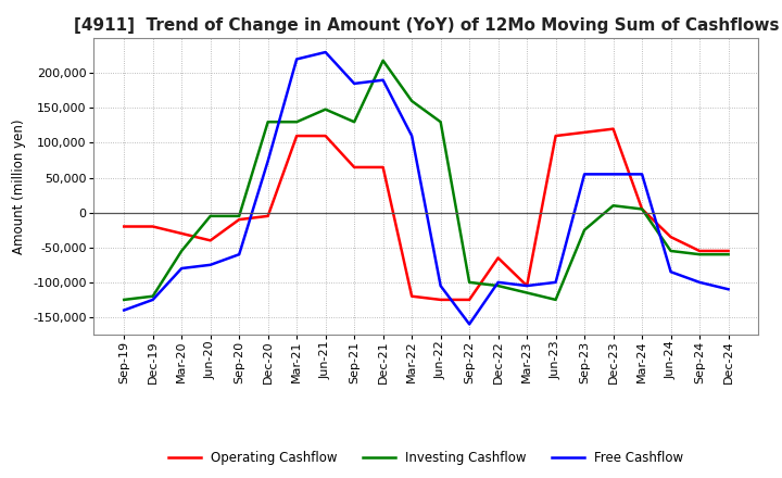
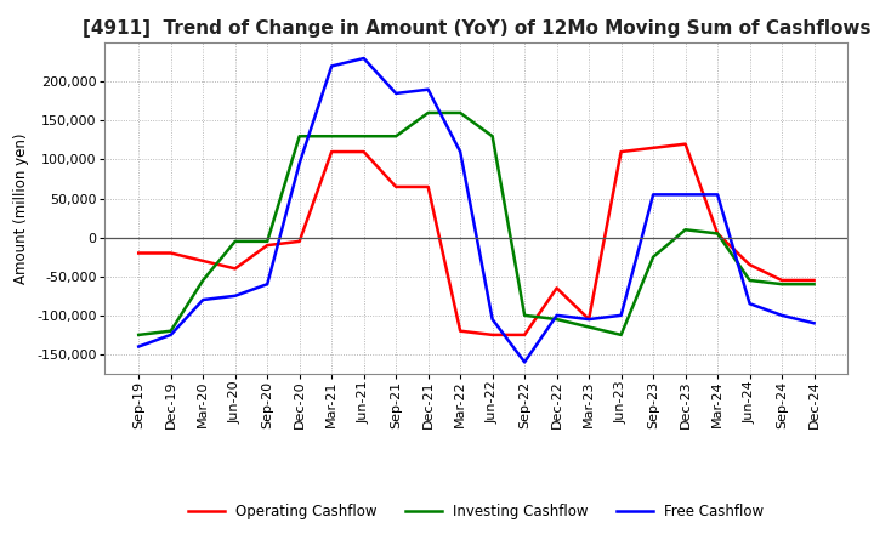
Free Cashflow/Dec-20: 74,000 -> 95,000
Investing Cashflow/Jun-21: 148,000 -> 130,000
Investing Cashflow/Dec-21: 218,000 -> 160,000
